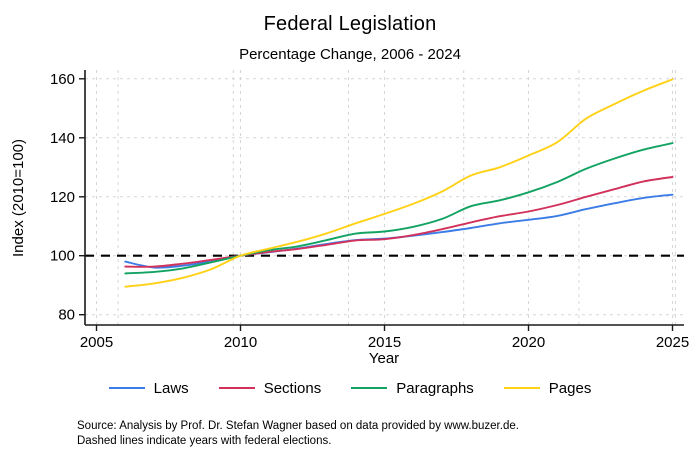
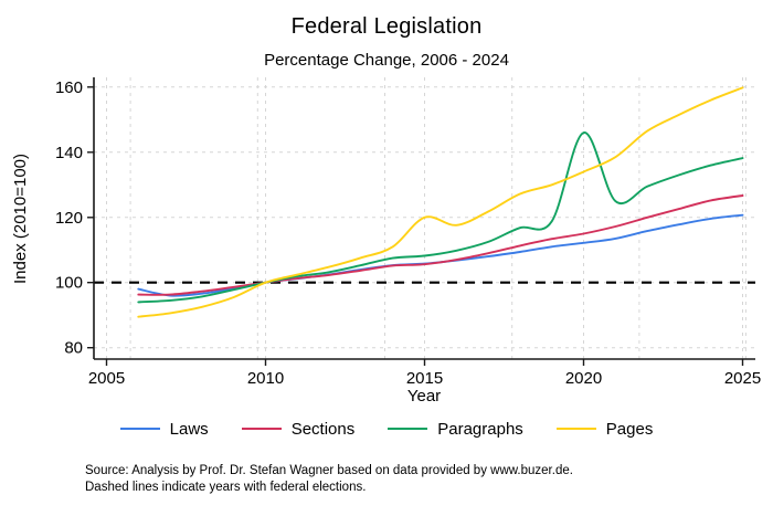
Pages/2015: 114 -> 120
Paragraphs/2020: 122 -> 146
